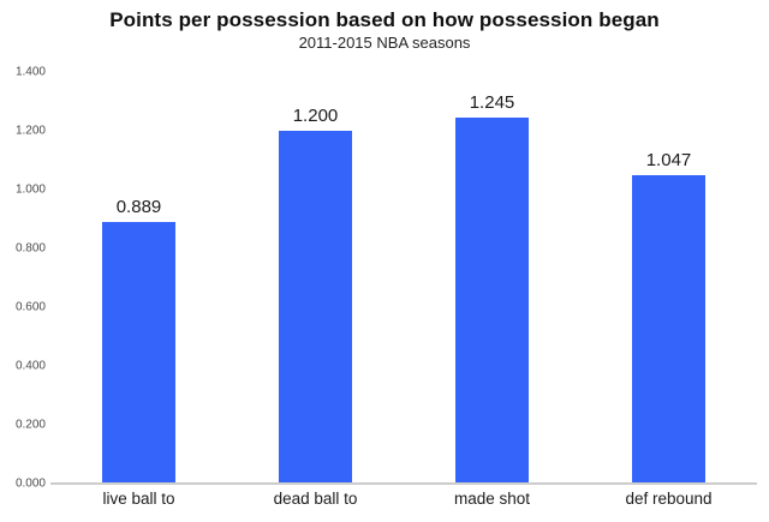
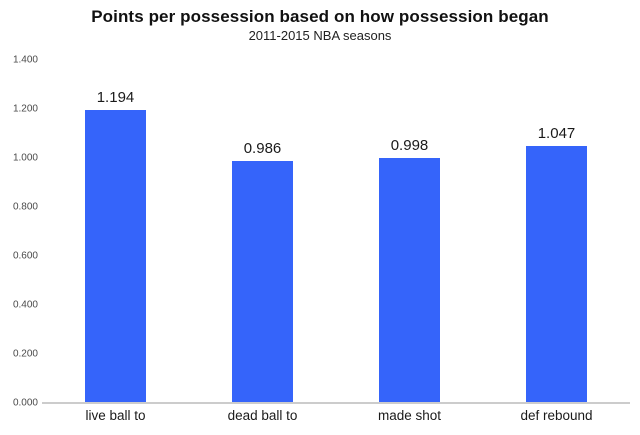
live ball to: 0.889 -> 1.194
dead ball to: 1.200 -> 0.986
made shot: 1.245 -> 0.998
